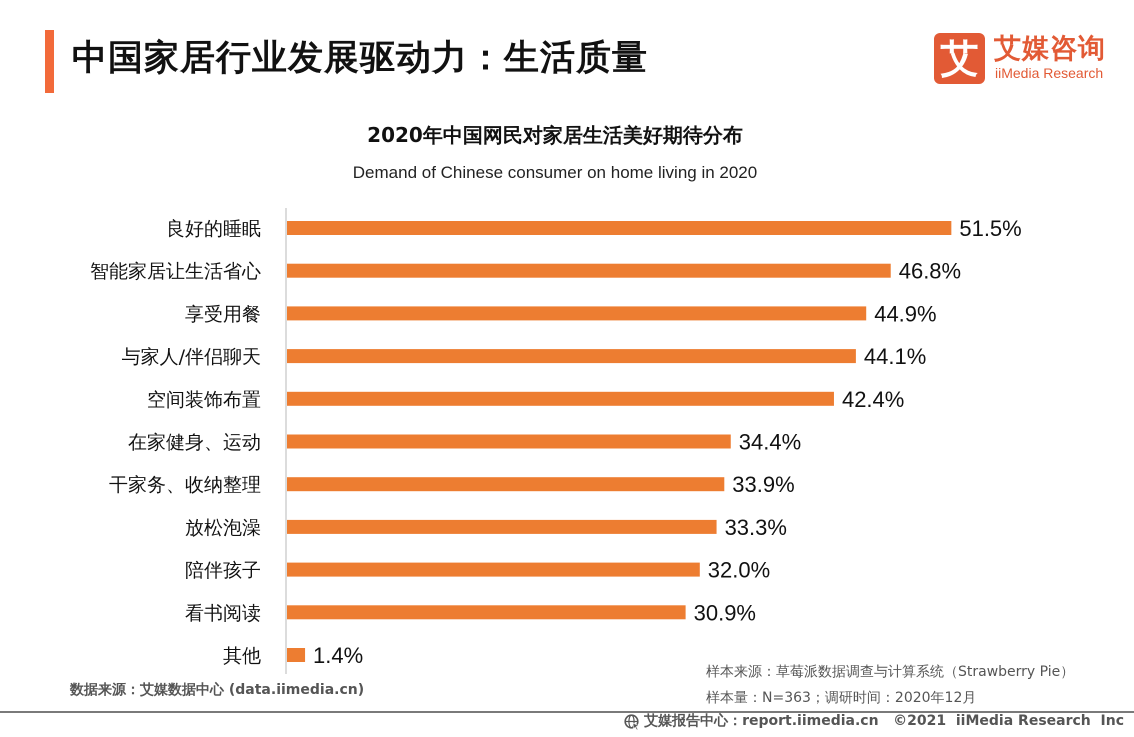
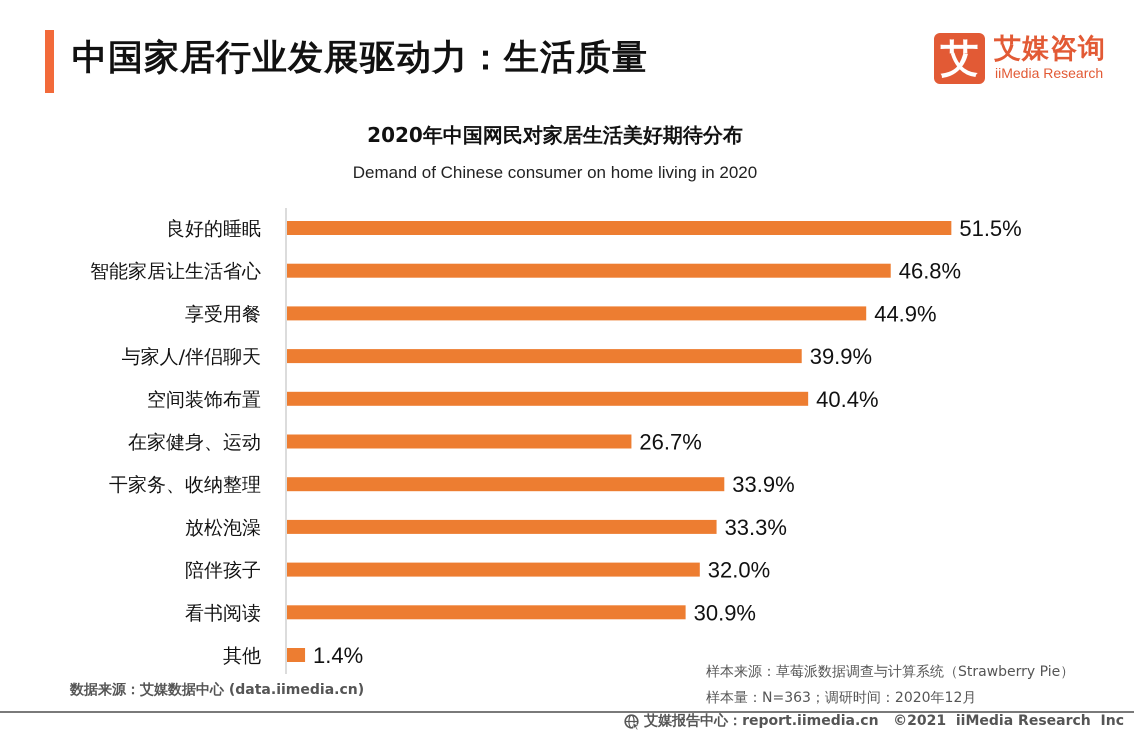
与家人/伴侣聊天: 44.1% -> 39.9%
空间装饰布置: 42.4% -> 40.4%
在家健身、运动: 34.4% -> 26.7%
